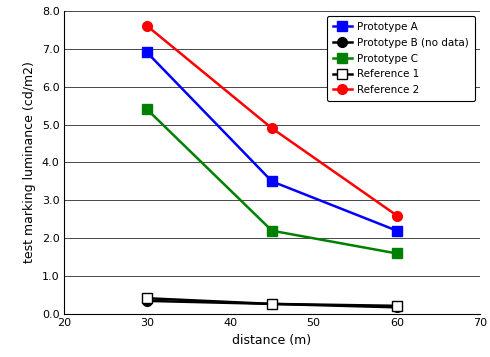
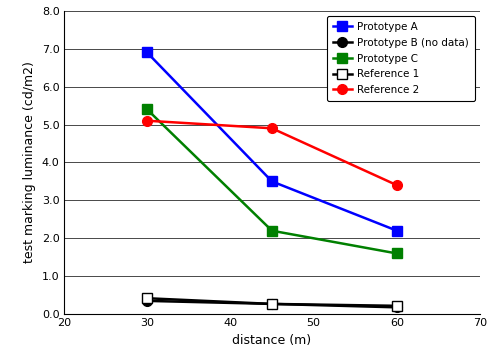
Reference 2/30: 7.6 -> 5.1
Reference 2/60: 2.6 -> 3.4
